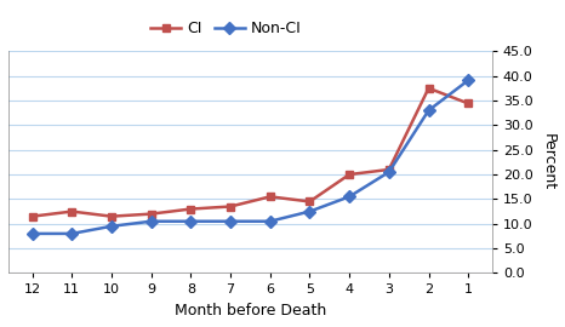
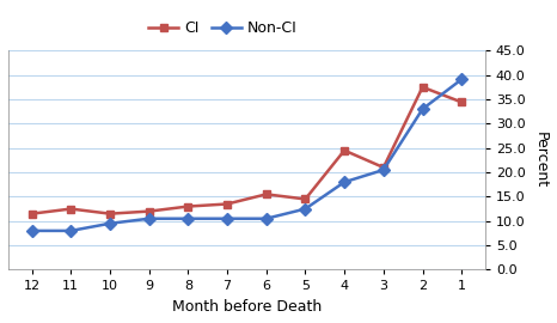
CI/4: 20.0 -> 24.5
Non-CI/4: 15.5 -> 18.0
